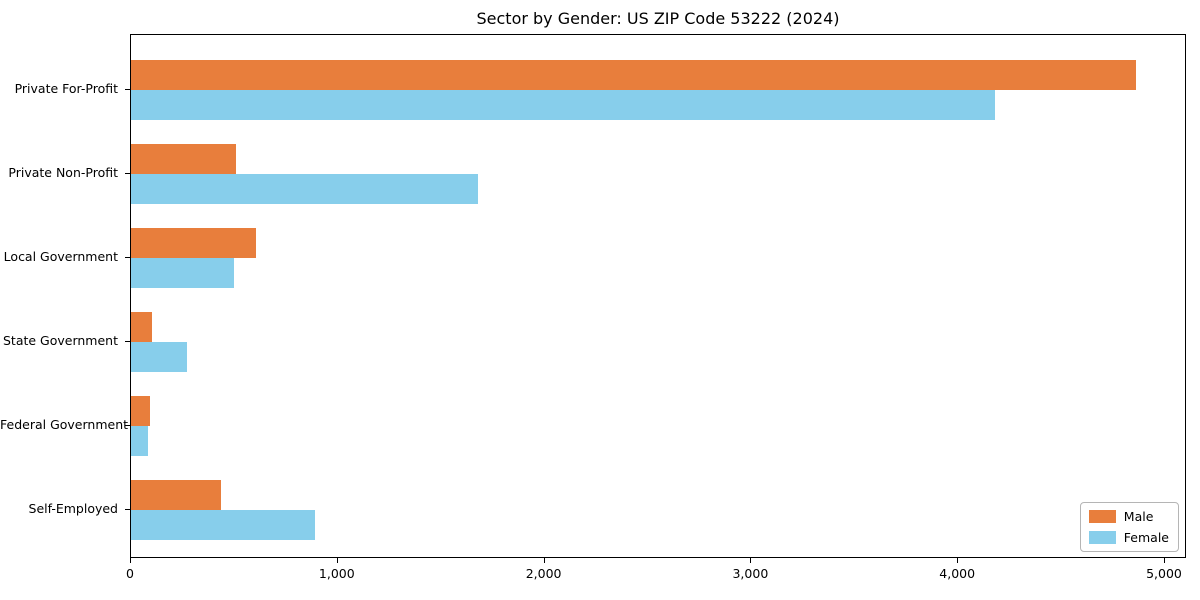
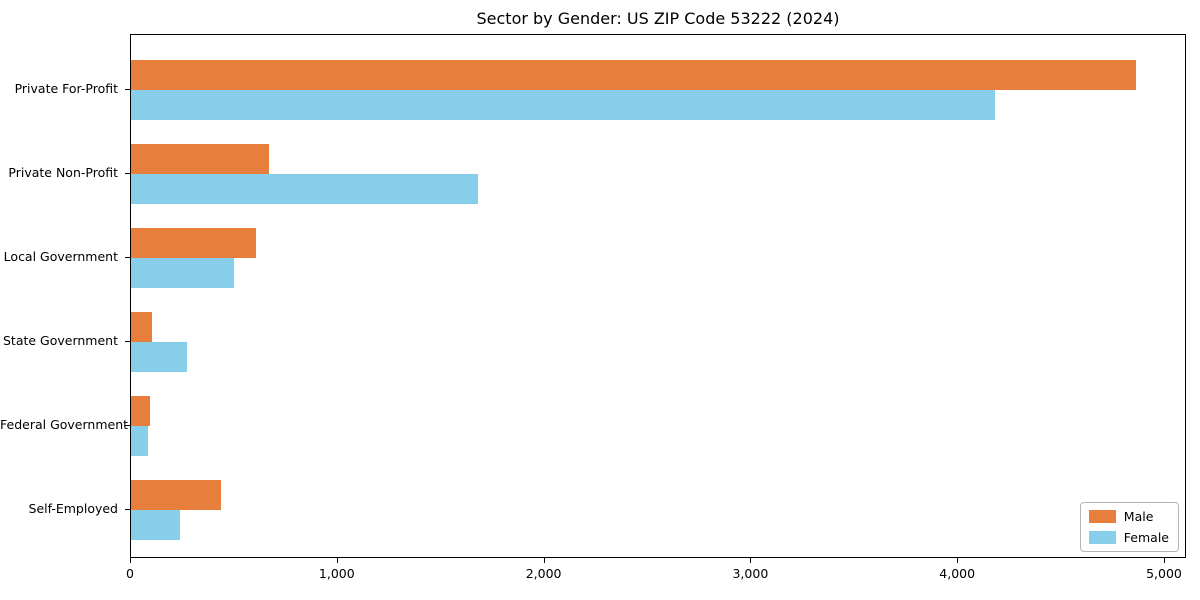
Male/Private Non-Profit: 510 -> 660
Female/Self-Employed: 890 -> 240
